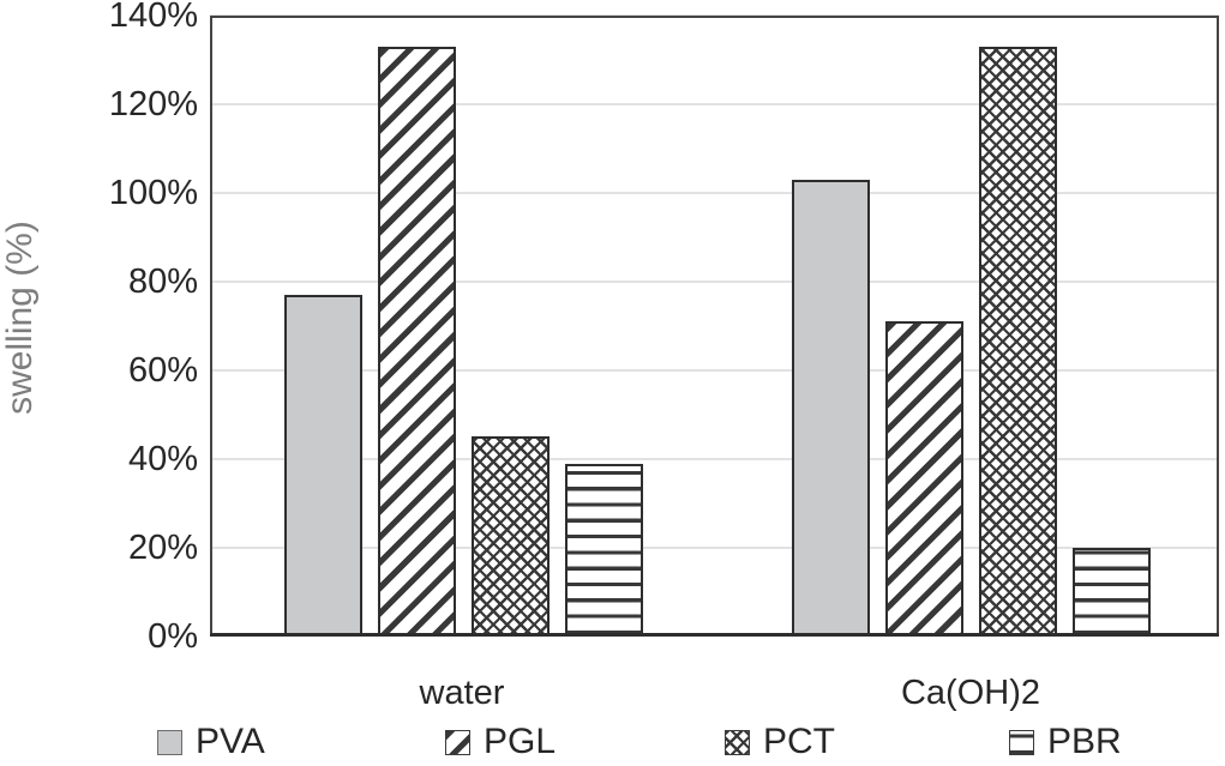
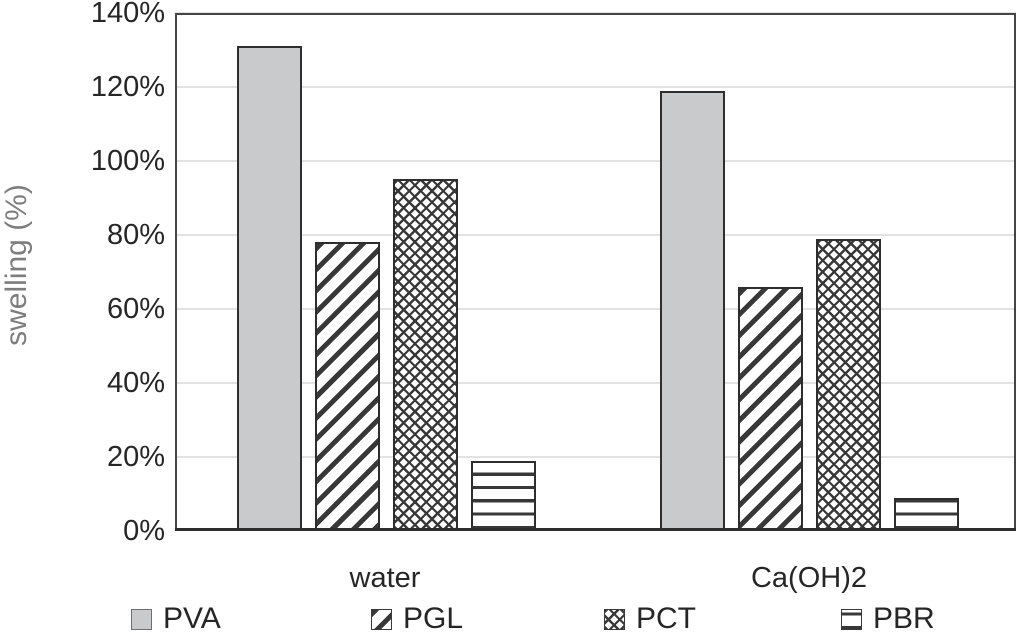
PVA/water: 77% -> 131%
PGL/water: 133% -> 78%
PCT/water: 45% -> 95%
PBR/water: 39% -> 19%
PVA/Ca(OH)2: 103% -> 119%
PGL/Ca(OH)2: 71% -> 66%
PCT/Ca(OH)2: 133% -> 79%
PBR/Ca(OH)2: 20% -> 9%
